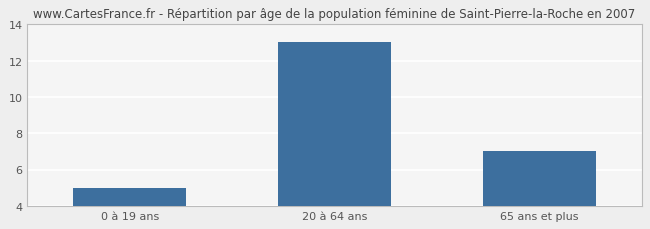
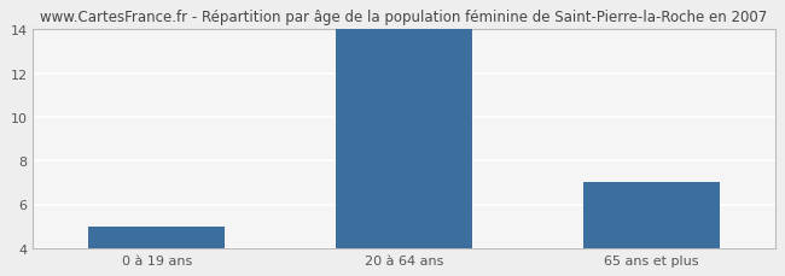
20 à 64 ans: 13 -> 14
